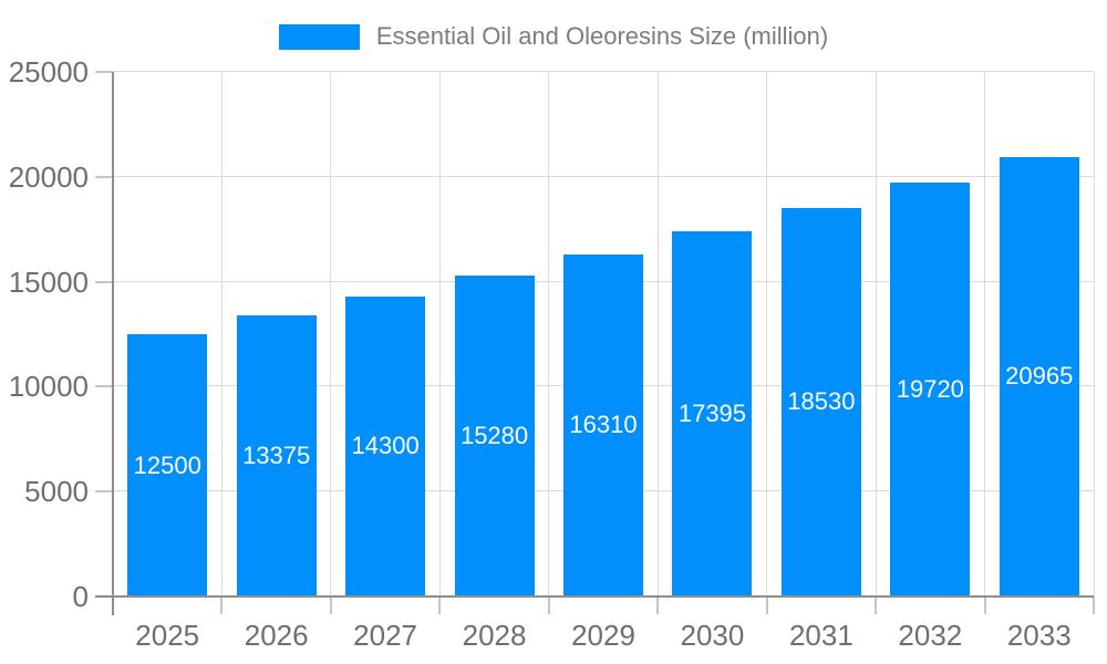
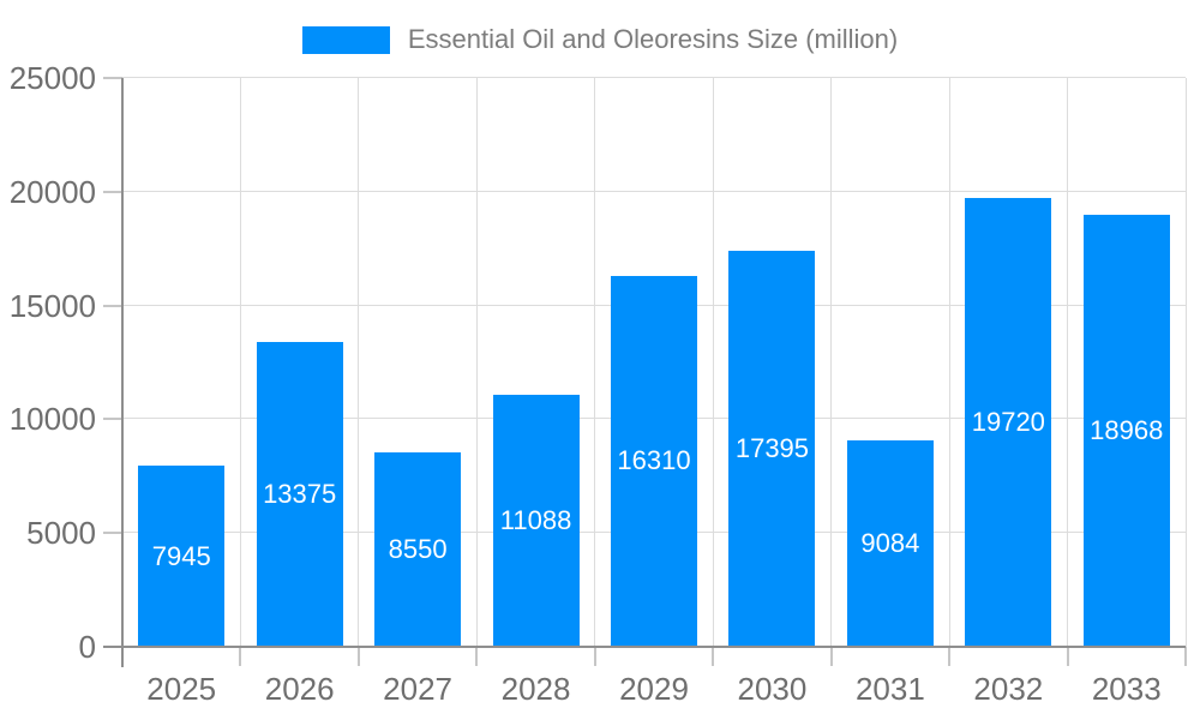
2025: 12500 -> 7945
2027: 14300 -> 8550
2028: 15280 -> 11088
2031: 18530 -> 9084
2033: 20965 -> 18968
